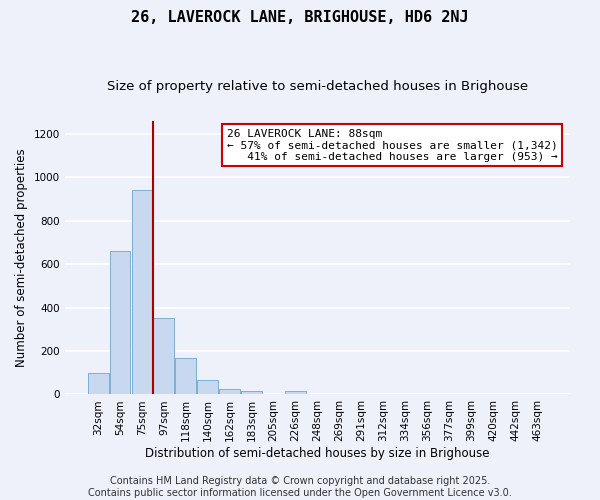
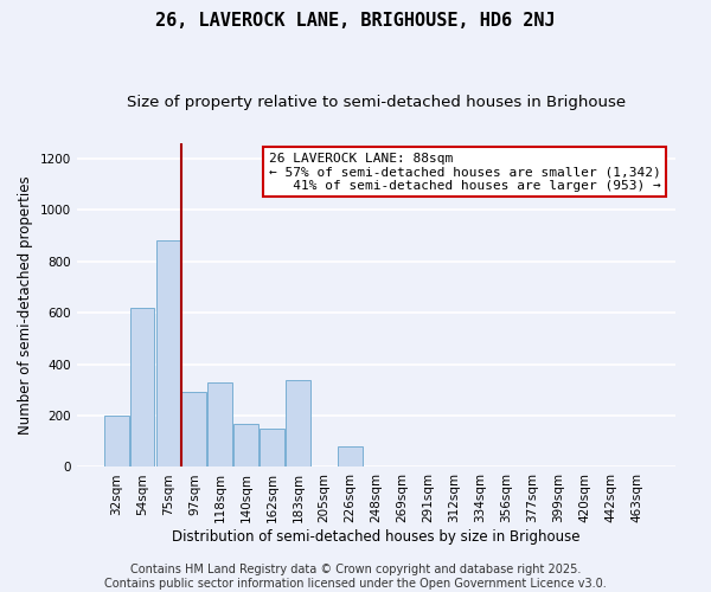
32sqm: 100 -> 200
54sqm: 660 -> 620
75sqm: 940 -> 880
97sqm: 350 -> 290
118sqm: 170 -> 330
140sqm: 65 -> 170
162sqm: 25 -> 150
183sqm: 18 -> 340
226sqm: 15 -> 80
